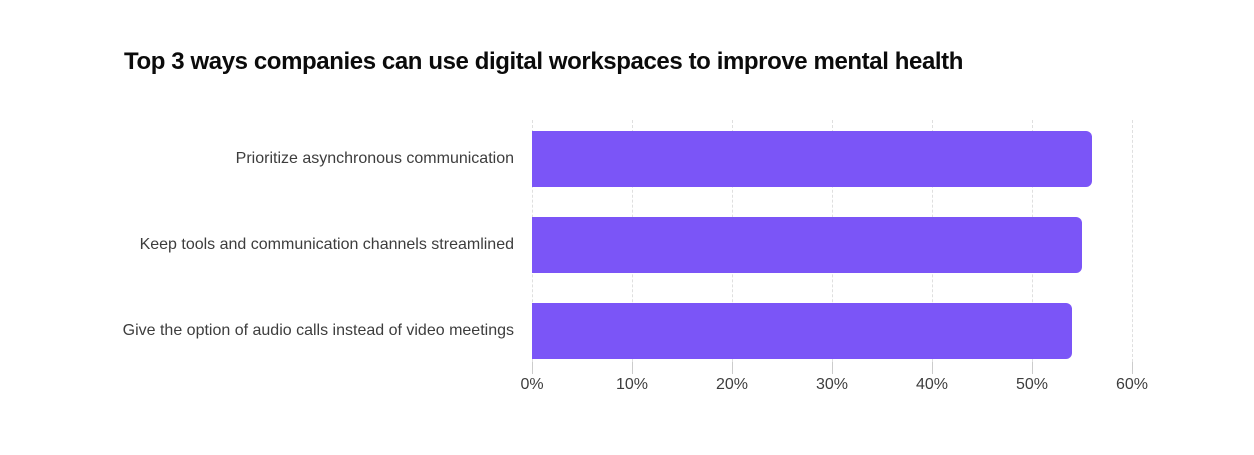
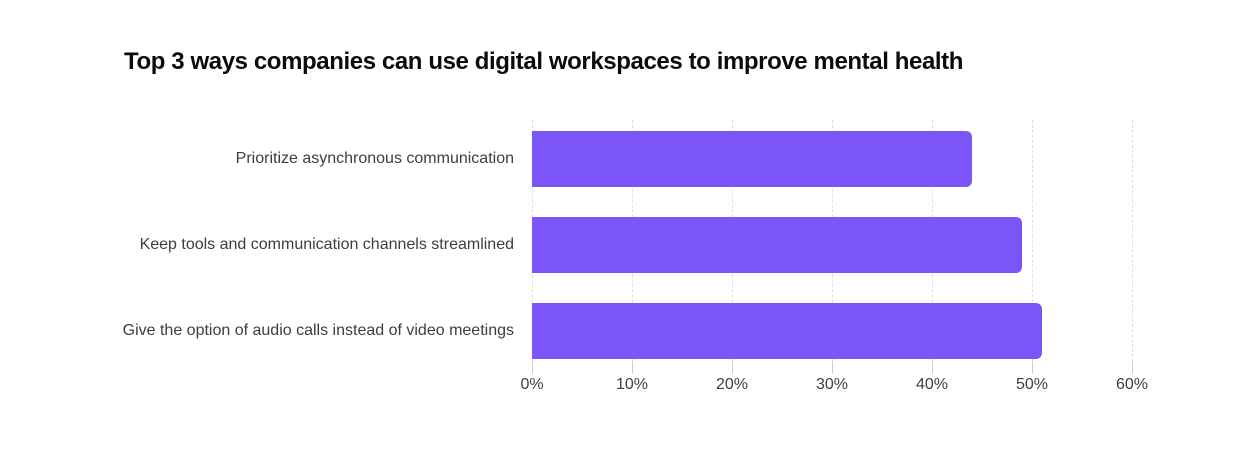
Prioritize asynchronous communication: 56% -> 44%
Keep tools and communication channels streamlined: 55% -> 49%
Give the option of audio calls instead of video meetings: 54% -> 51%
